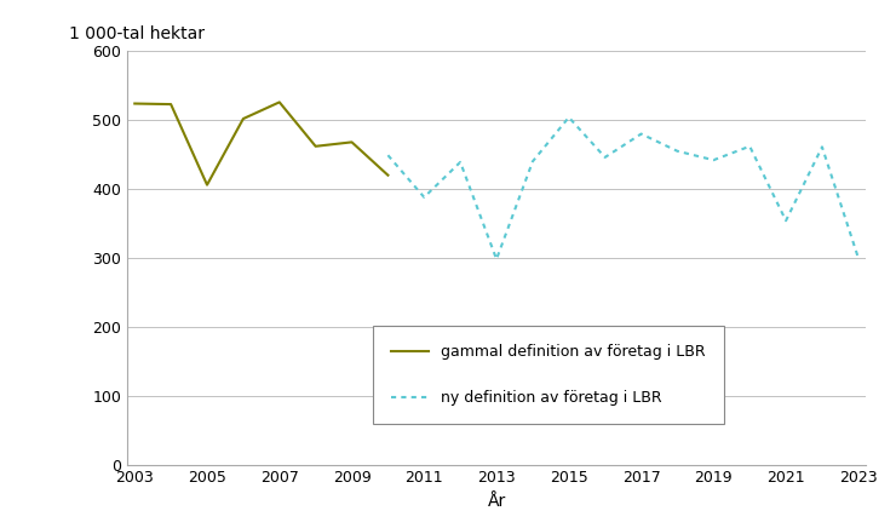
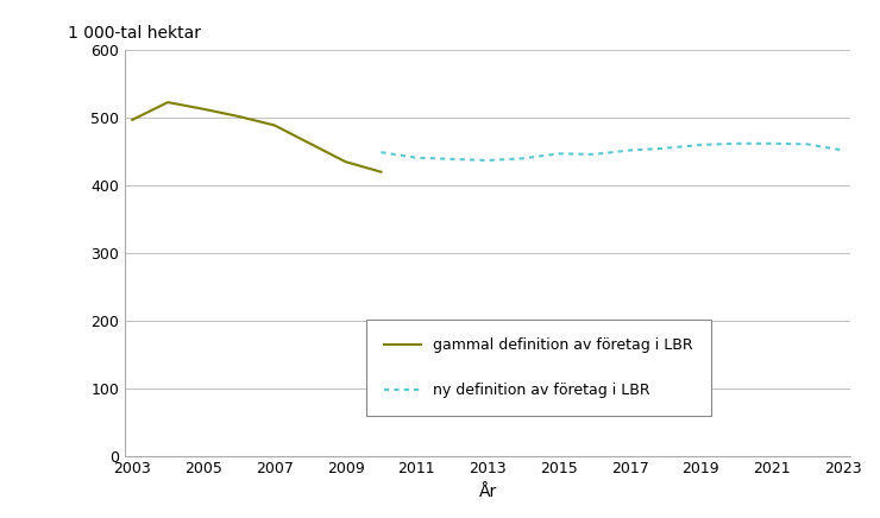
gammal definition av företag i LBR/2003: 524 -> 497
gammal definition av företag i LBR/2005: 406 -> 513
gammal definition av företag i LBR/2007: 526 -> 489
gammal definition av företag i LBR/2009: 468 -> 435
ny definition av företag i LBR/2011: 388 -> 441
ny definition av företag i LBR/2013: 298 -> 437
ny definition av företag i LBR/2015: 504 -> 447
ny definition av företag i LBR/2017: 480 -> 452
ny definition av företag i LBR/2019: 442 -> 460
ny definition av företag i LBR/2021: 354 -> 462
ny definition av företag i LBR/2023: 300 -> 452
